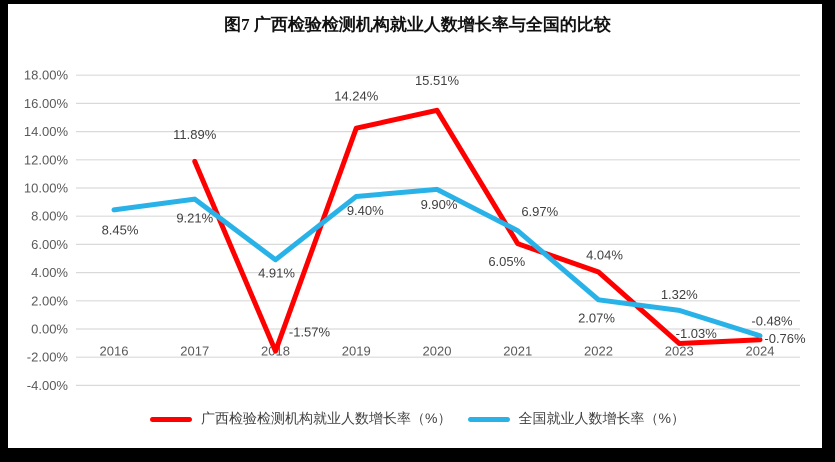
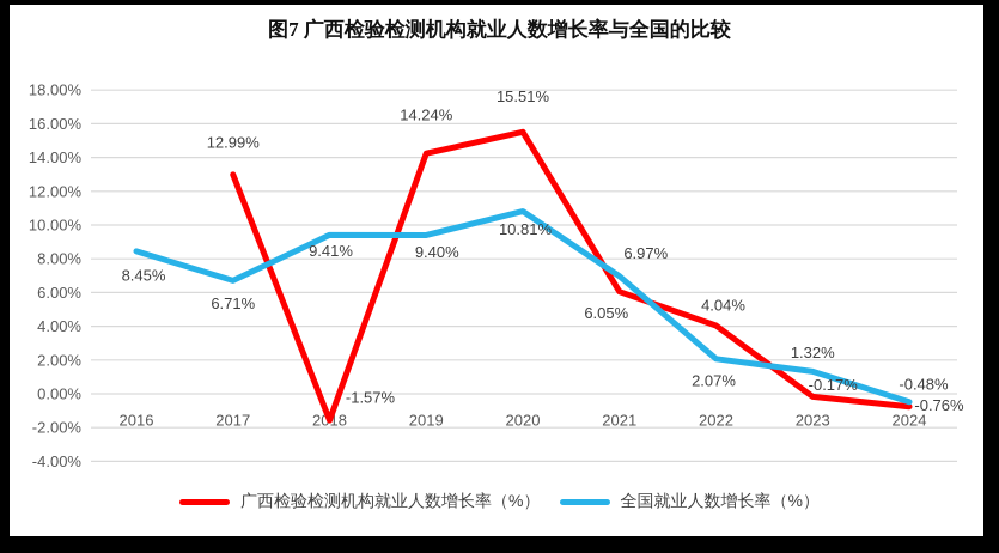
广西检验检测机构就业人数增长率（%）/2017: 11.89% -> 12.99%
全国就业人数增长率（%）/2017: 9.21% -> 6.71%
全国就业人数增长率（%）/2018: 4.91% -> 9.41%
全国就业人数增长率（%）/2020: 9.90% -> 10.81%
广西检验检测机构就业人数增长率（%）/2023: -1.03% -> -0.17%
